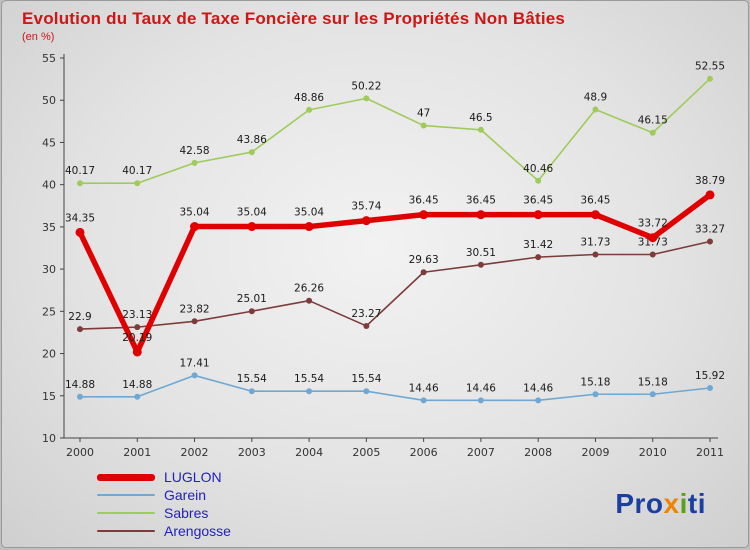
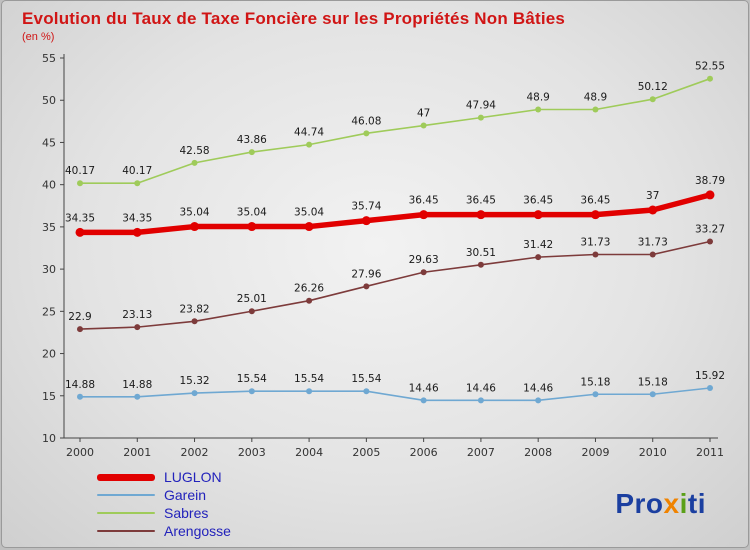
LUGLON/2001: 20.19 -> 34.35
Garein/2002: 17.41 -> 15.32
Sabres/2004: 48.86 -> 44.74
Sabres/2005: 50.22 -> 46.08
Arengosse/2005: 23.27 -> 27.96
Sabres/2007: 46.5 -> 47.94
Sabres/2008: 40.46 -> 48.9
Sabres/2010: 46.15 -> 50.12
LUGLON/2010: 33.72 -> 37
